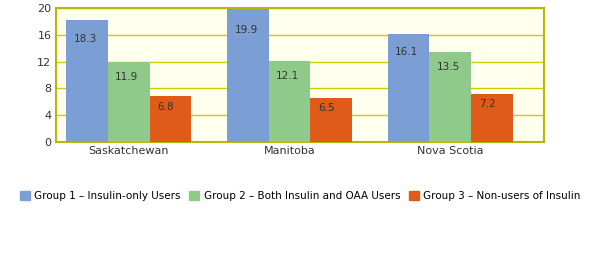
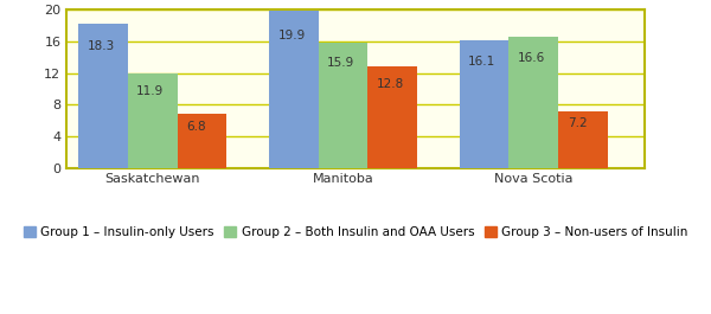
Group 2 – Both Insulin and OAA Users/Manitoba: 12.1 -> 15.9
Group 3 – Non-users of Insulin/Manitoba: 6.5 -> 12.8
Group 2 – Both Insulin and OAA Users/Nova Scotia: 13.5 -> 16.6
